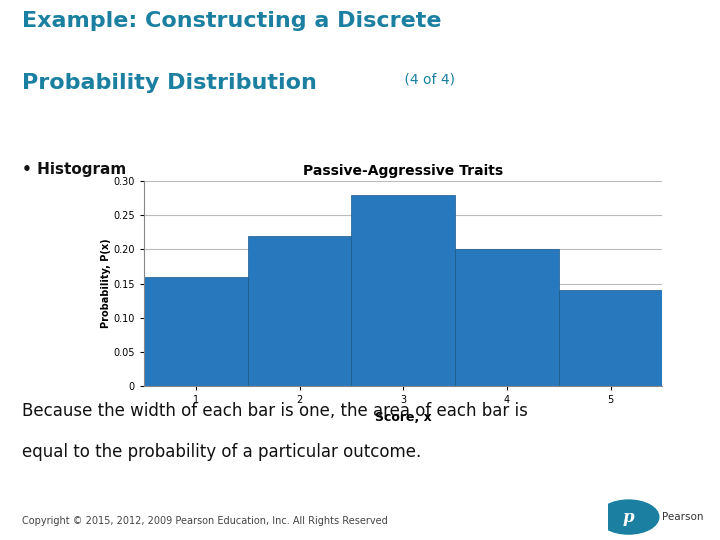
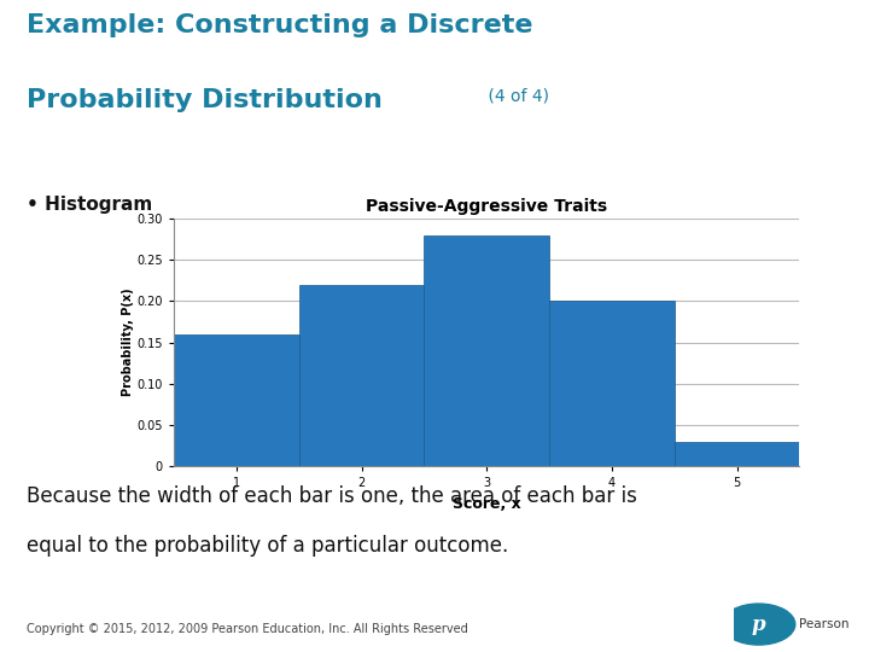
5: 0.14 -> 0.03
